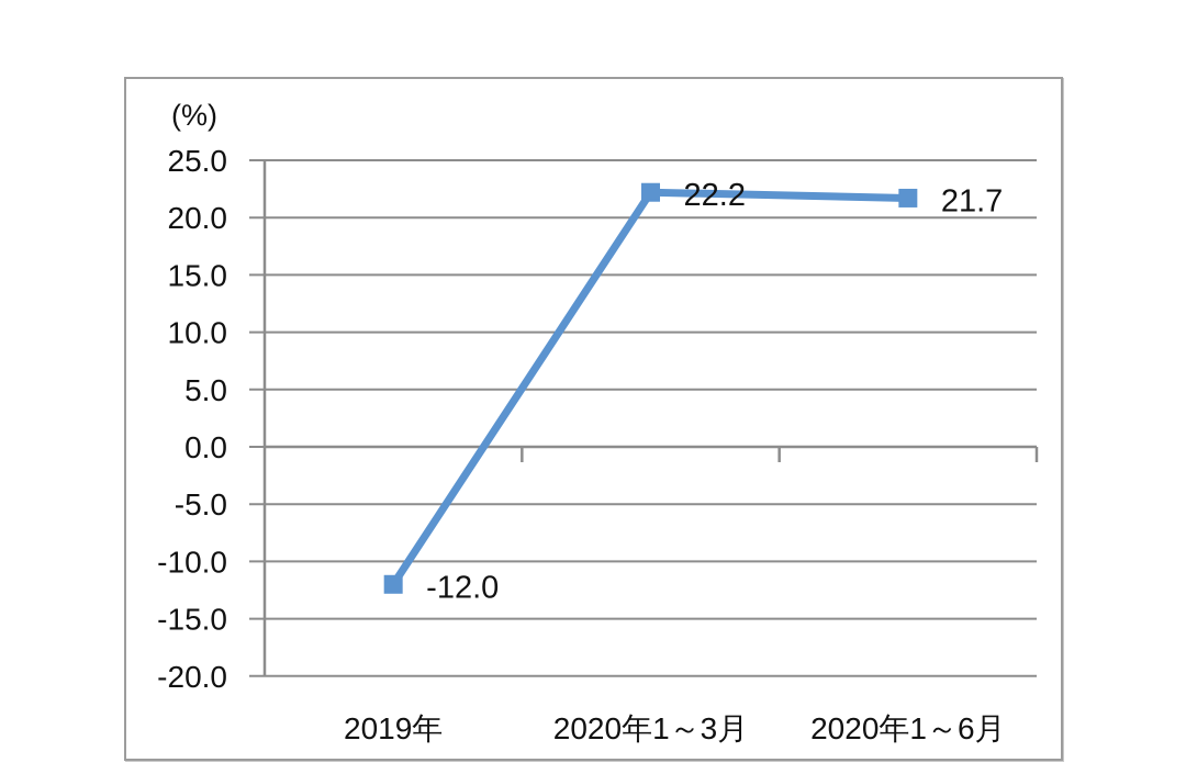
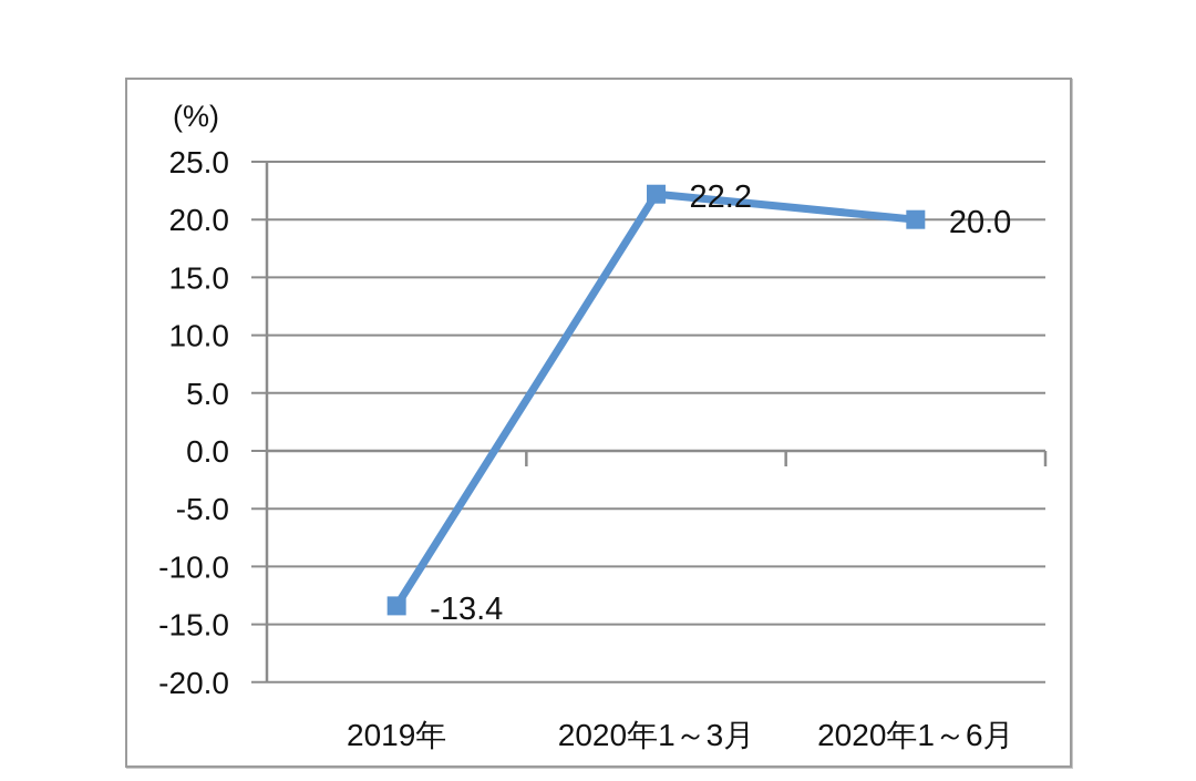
2019年: -12.0 -> -13.4
2020年1～6月: 21.7 -> 20.0
